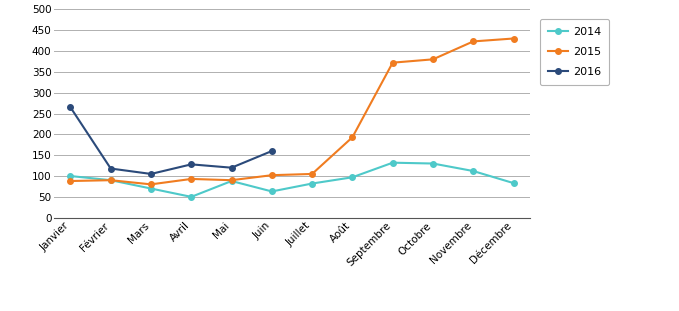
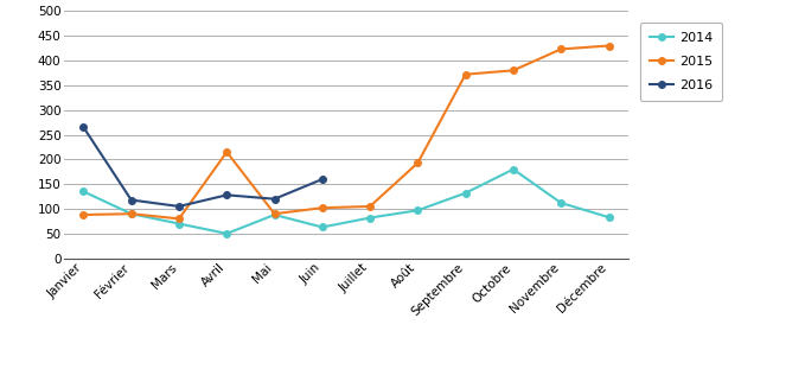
2014/Janvier: 100 -> 135
2015/Avril: 93 -> 215
2014/Octobre: 130 -> 180
